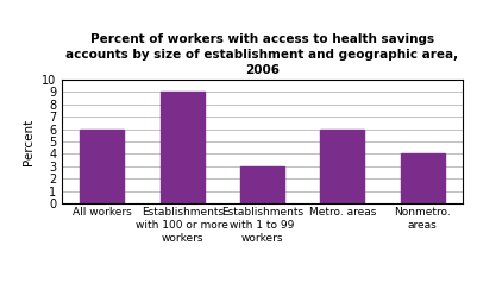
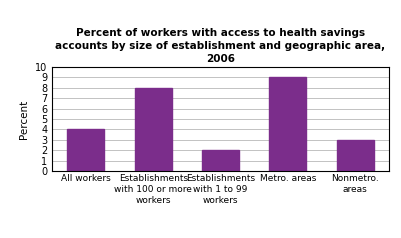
All workers: 6 -> 4
Establishments with 100 or more workers: 9 -> 8
Establishments with 1 to 99 workers: 3 -> 2
Metro. areas: 6 -> 9
Nonmetro. areas: 4 -> 3
